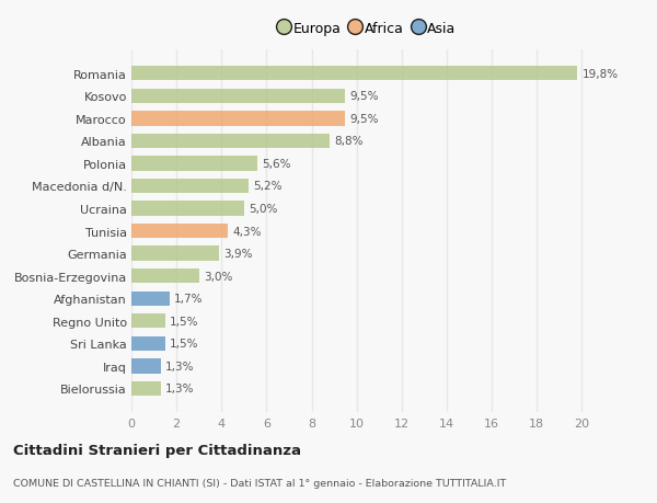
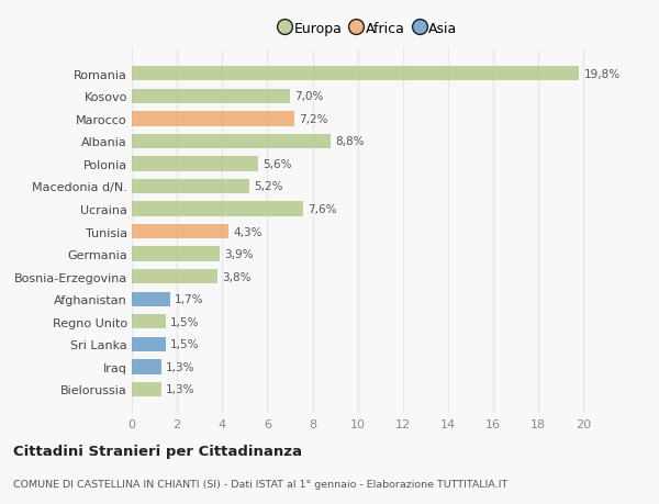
Kosovo: 9,5% -> 7,0%
Marocco: 9,5% -> 7,2%
Ucraina: 5,0% -> 7,6%
Bosnia-Erzegovina: 3,0% -> 3,8%
